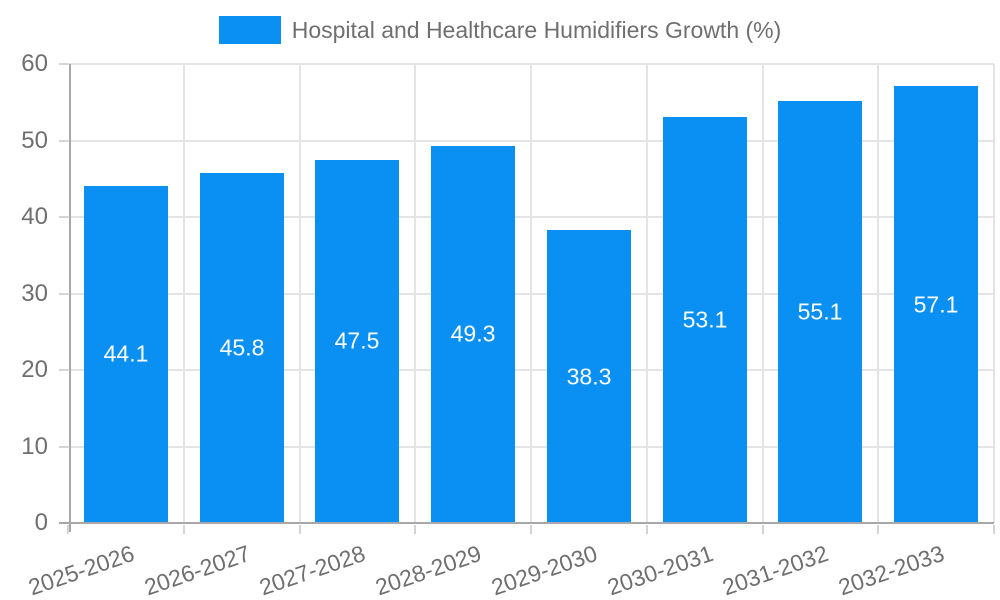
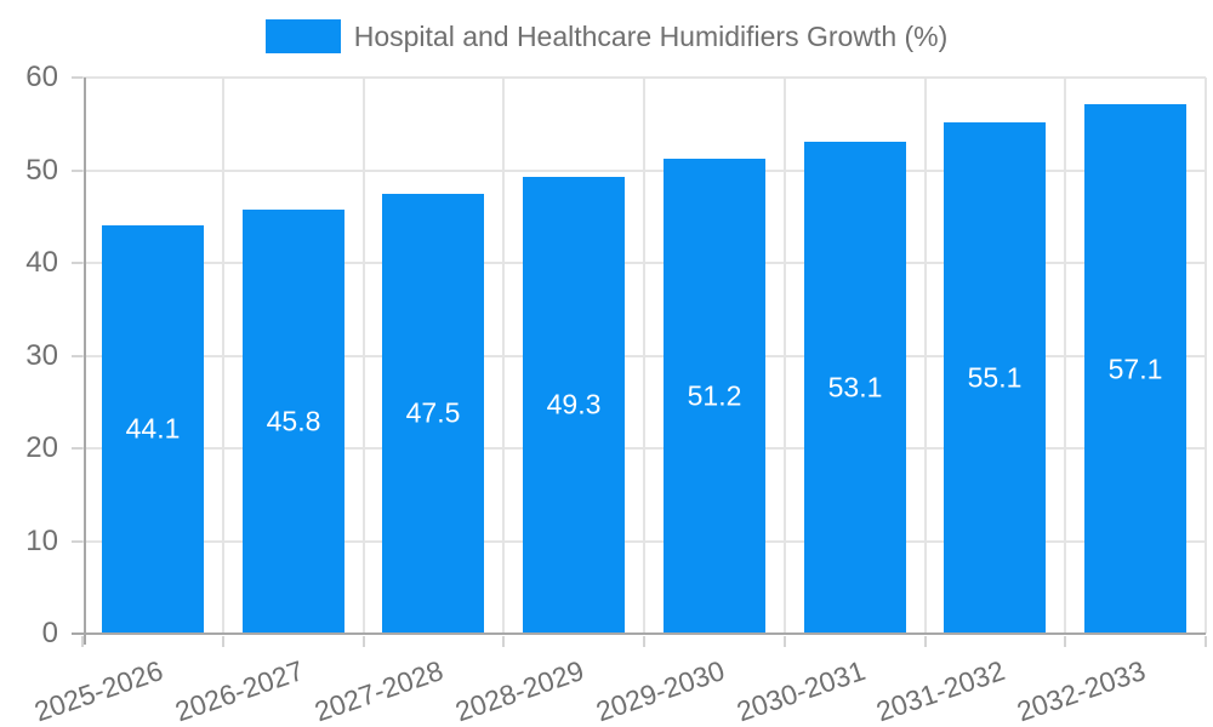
2029-2030: 38.3 -> 51.2
